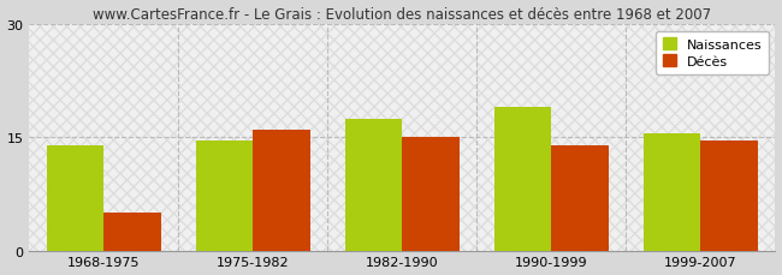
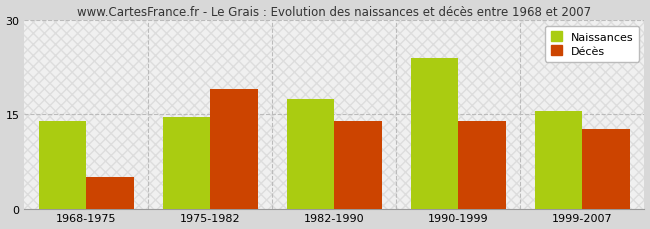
Décès/1975-1982: 16.0 -> 19.0
Décès/1982-1990: 15.0 -> 14.0
Naissances/1990-1999: 19.0 -> 24.0
Décès/1999-2007: 14.5 -> 12.6
